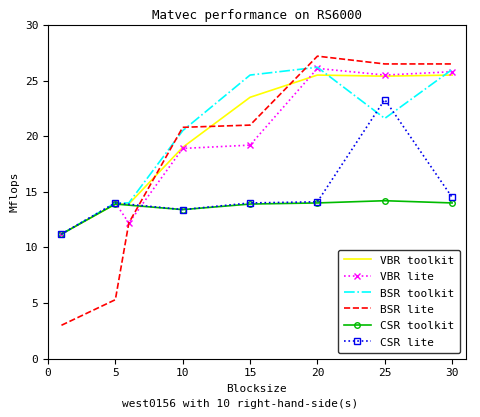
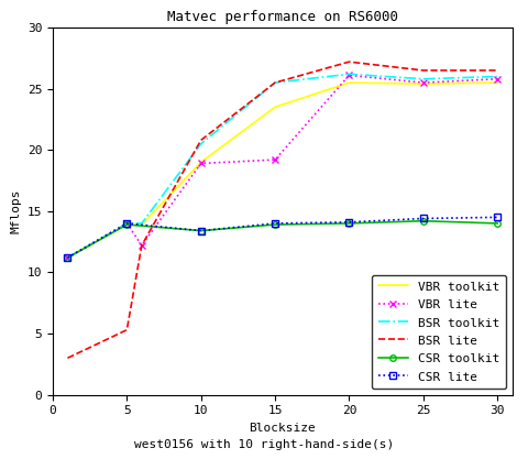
BSR lite/15: 21.0 -> 25.5
BSR toolkit/25: 21.6 -> 25.8
CSR lite/25: 23.3 -> 14.4
